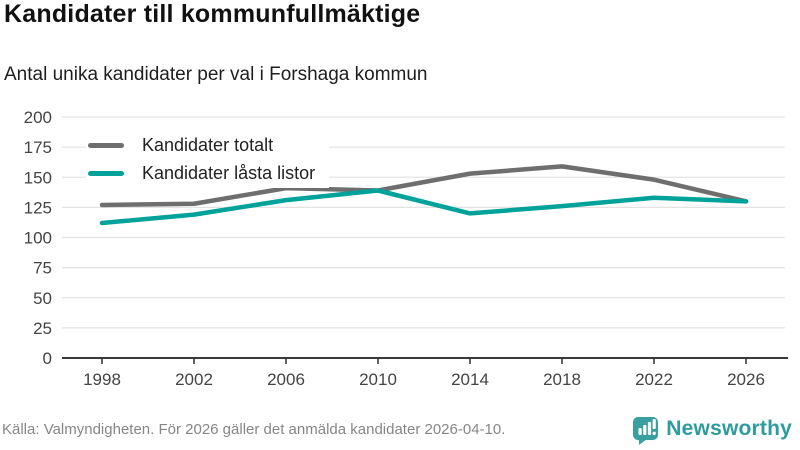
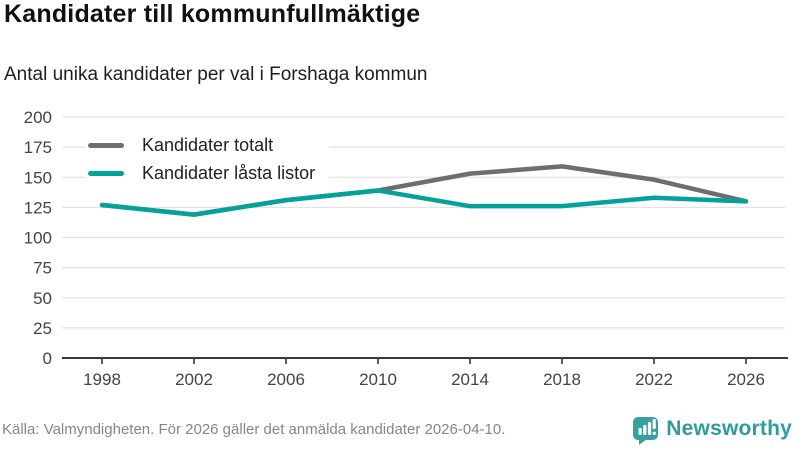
Kandidater låsta listor/1998: 112 -> 127
Kandidater totalt/2002: 128 -> 119
Kandidater totalt/2006: 141 -> 131
Kandidater låsta listor/2014: 120 -> 126
